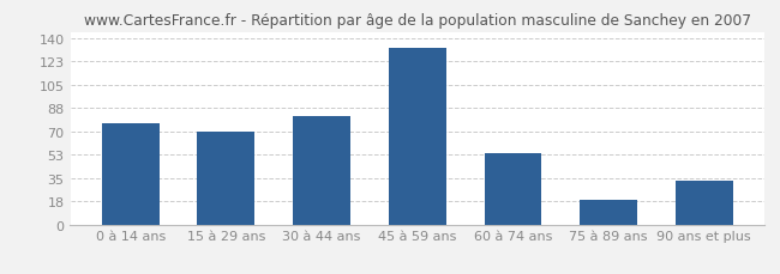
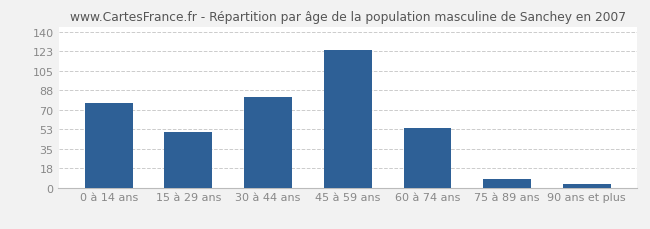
15 à 29 ans: 70 -> 50
45 à 59 ans: 133 -> 124
75 à 89 ans: 19 -> 8
90 ans et plus: 33 -> 3
